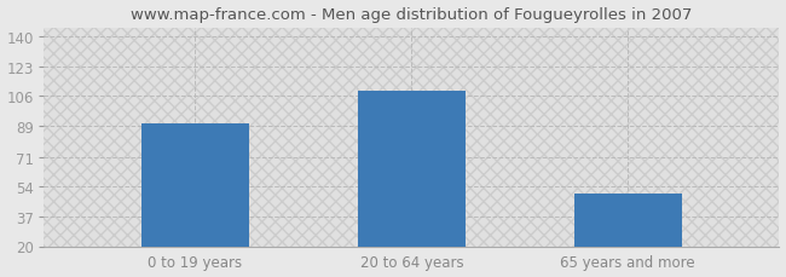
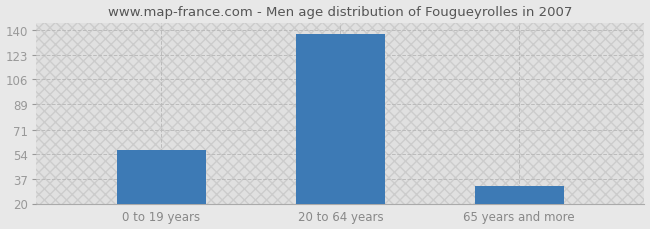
0 to 19 years: 90 -> 57
20 to 64 years: 109 -> 137
65 years and more: 50 -> 32
